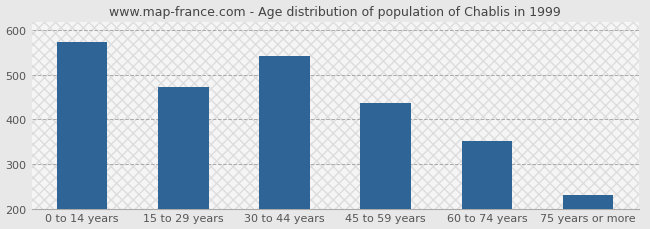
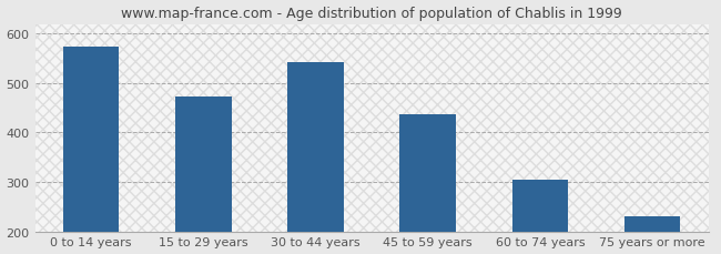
60 to 74 years: 352 -> 305
